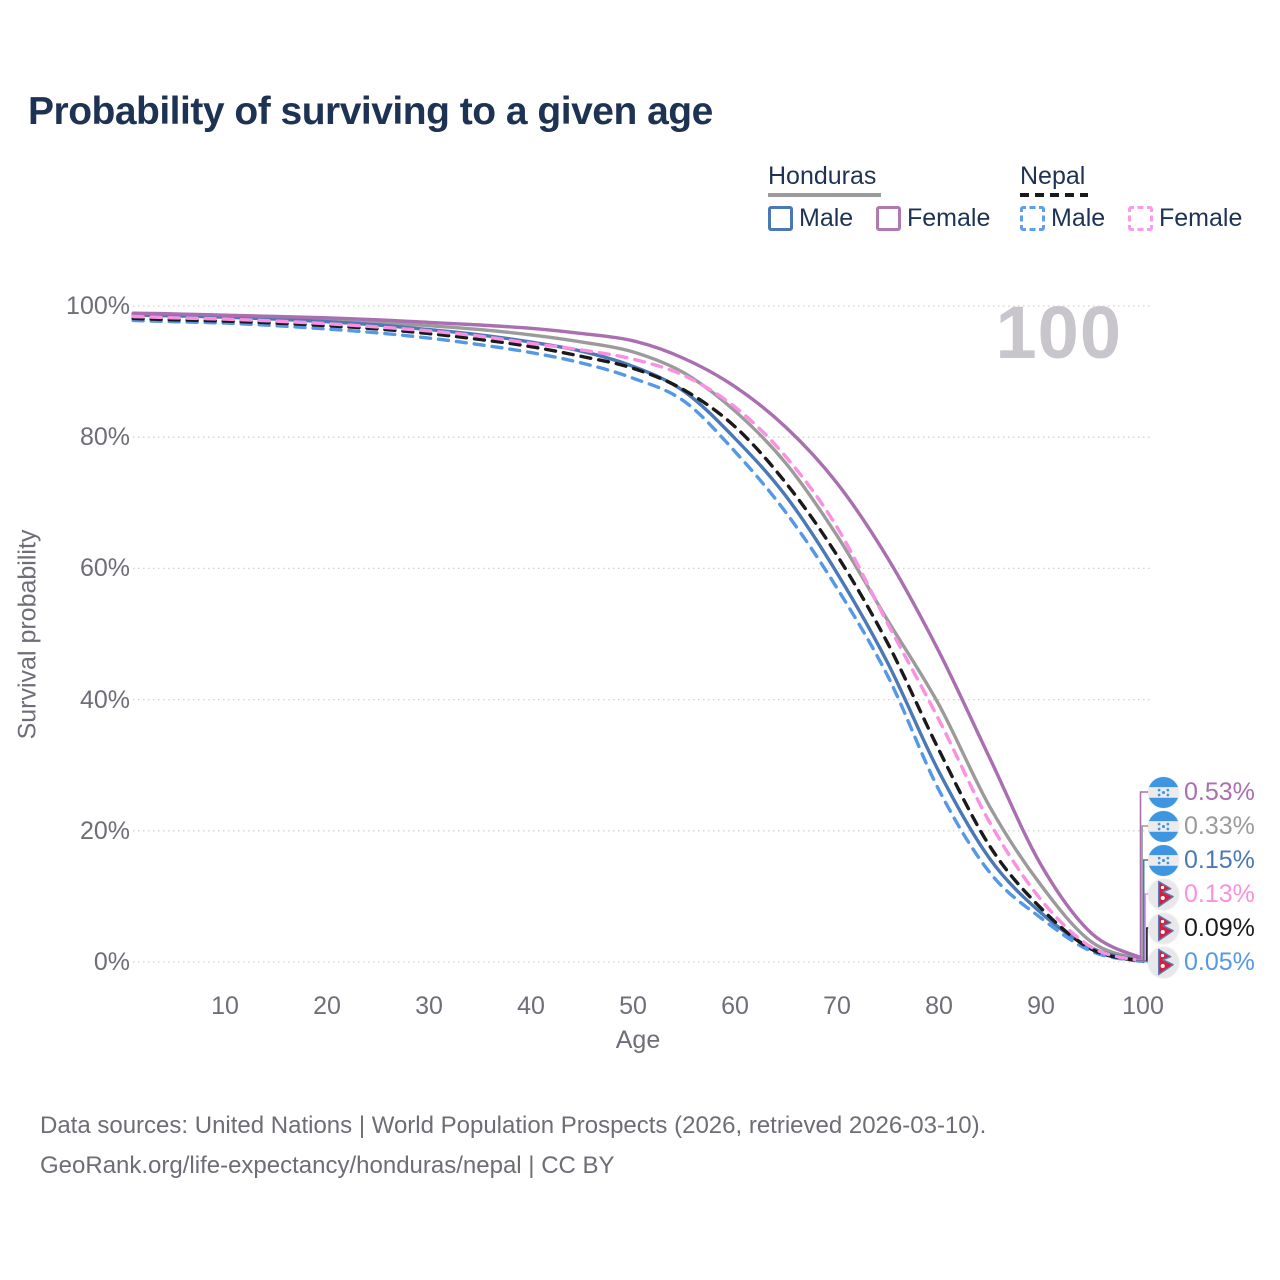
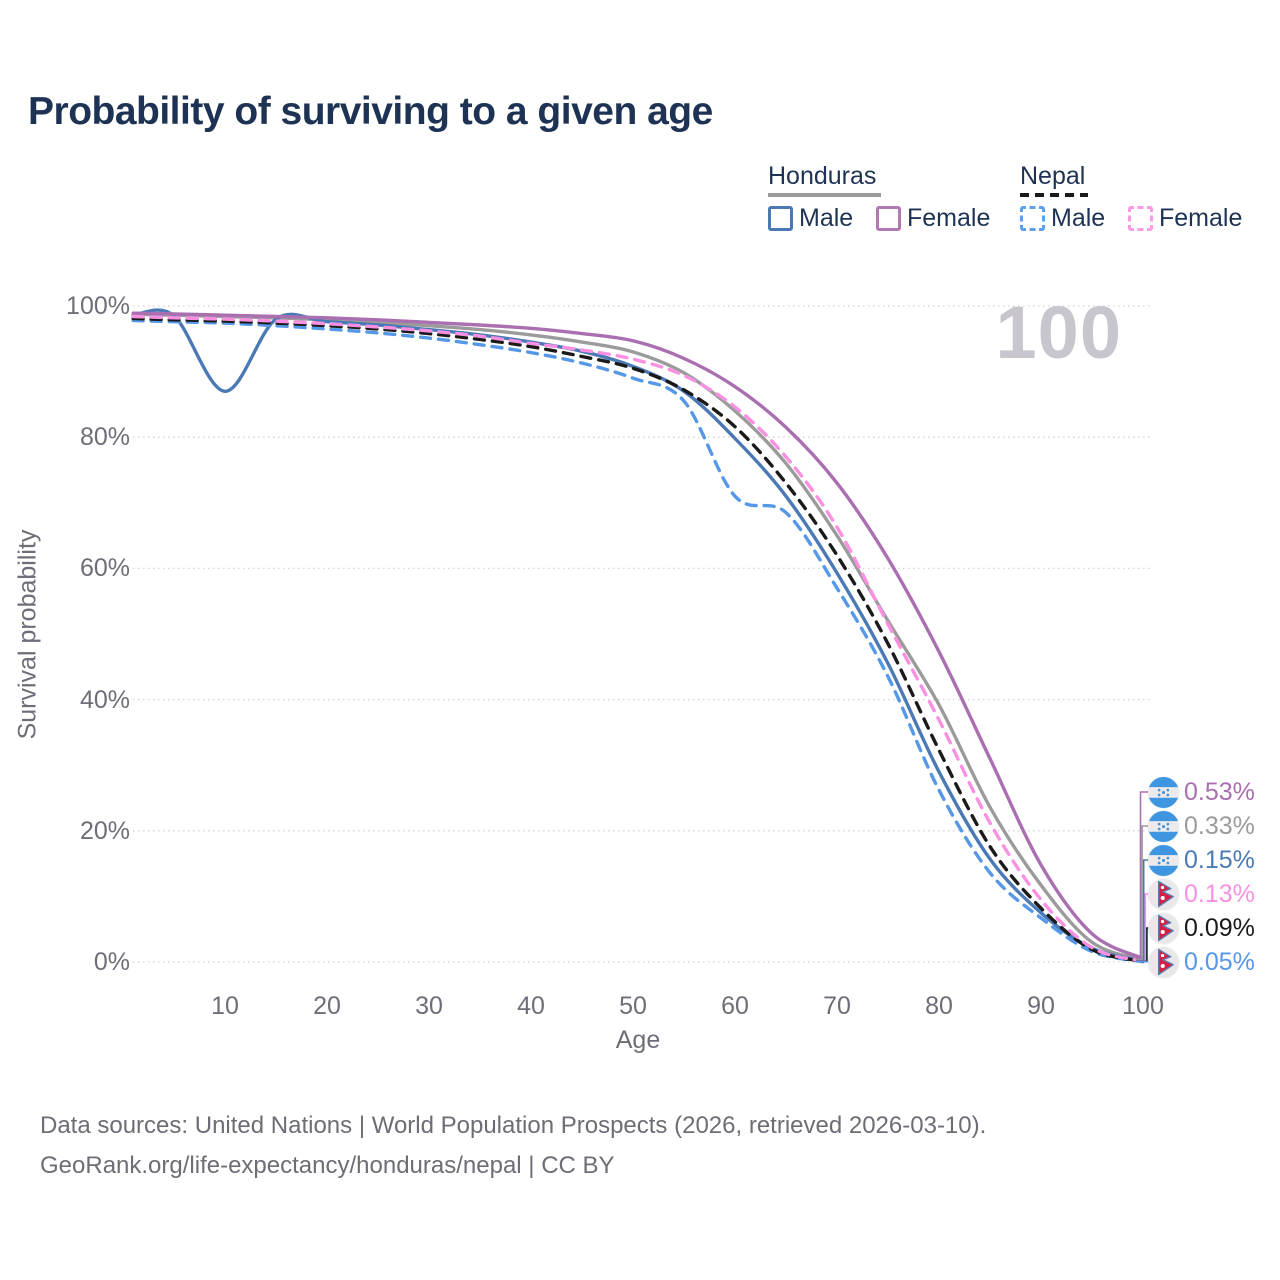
Honduras Male/10: 98% -> 87%
Nepal Male/60: 78% -> 71%
